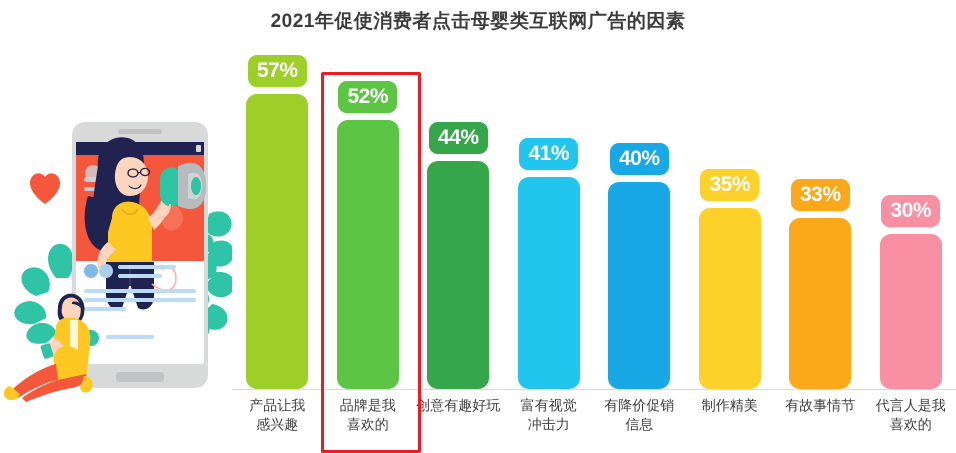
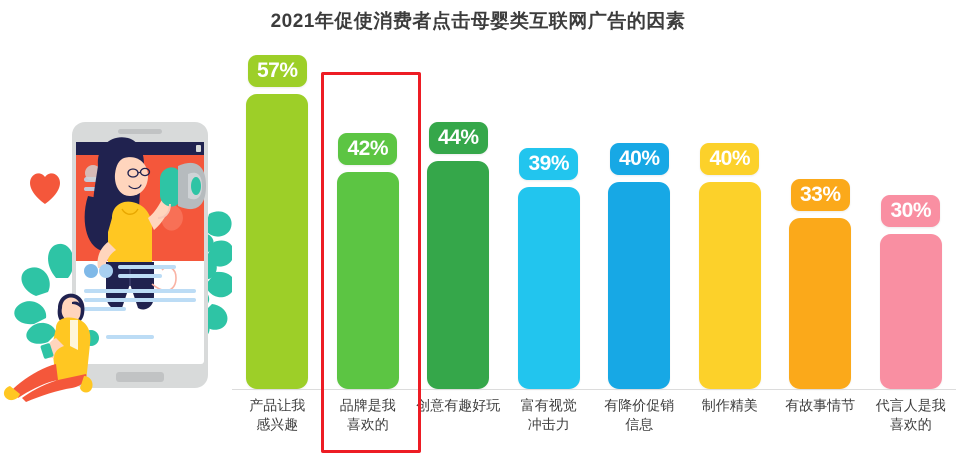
品牌是我 喜欢的: 52% -> 42%
富有视觉 冲击力: 41% -> 39%
制作精美: 35% -> 40%
